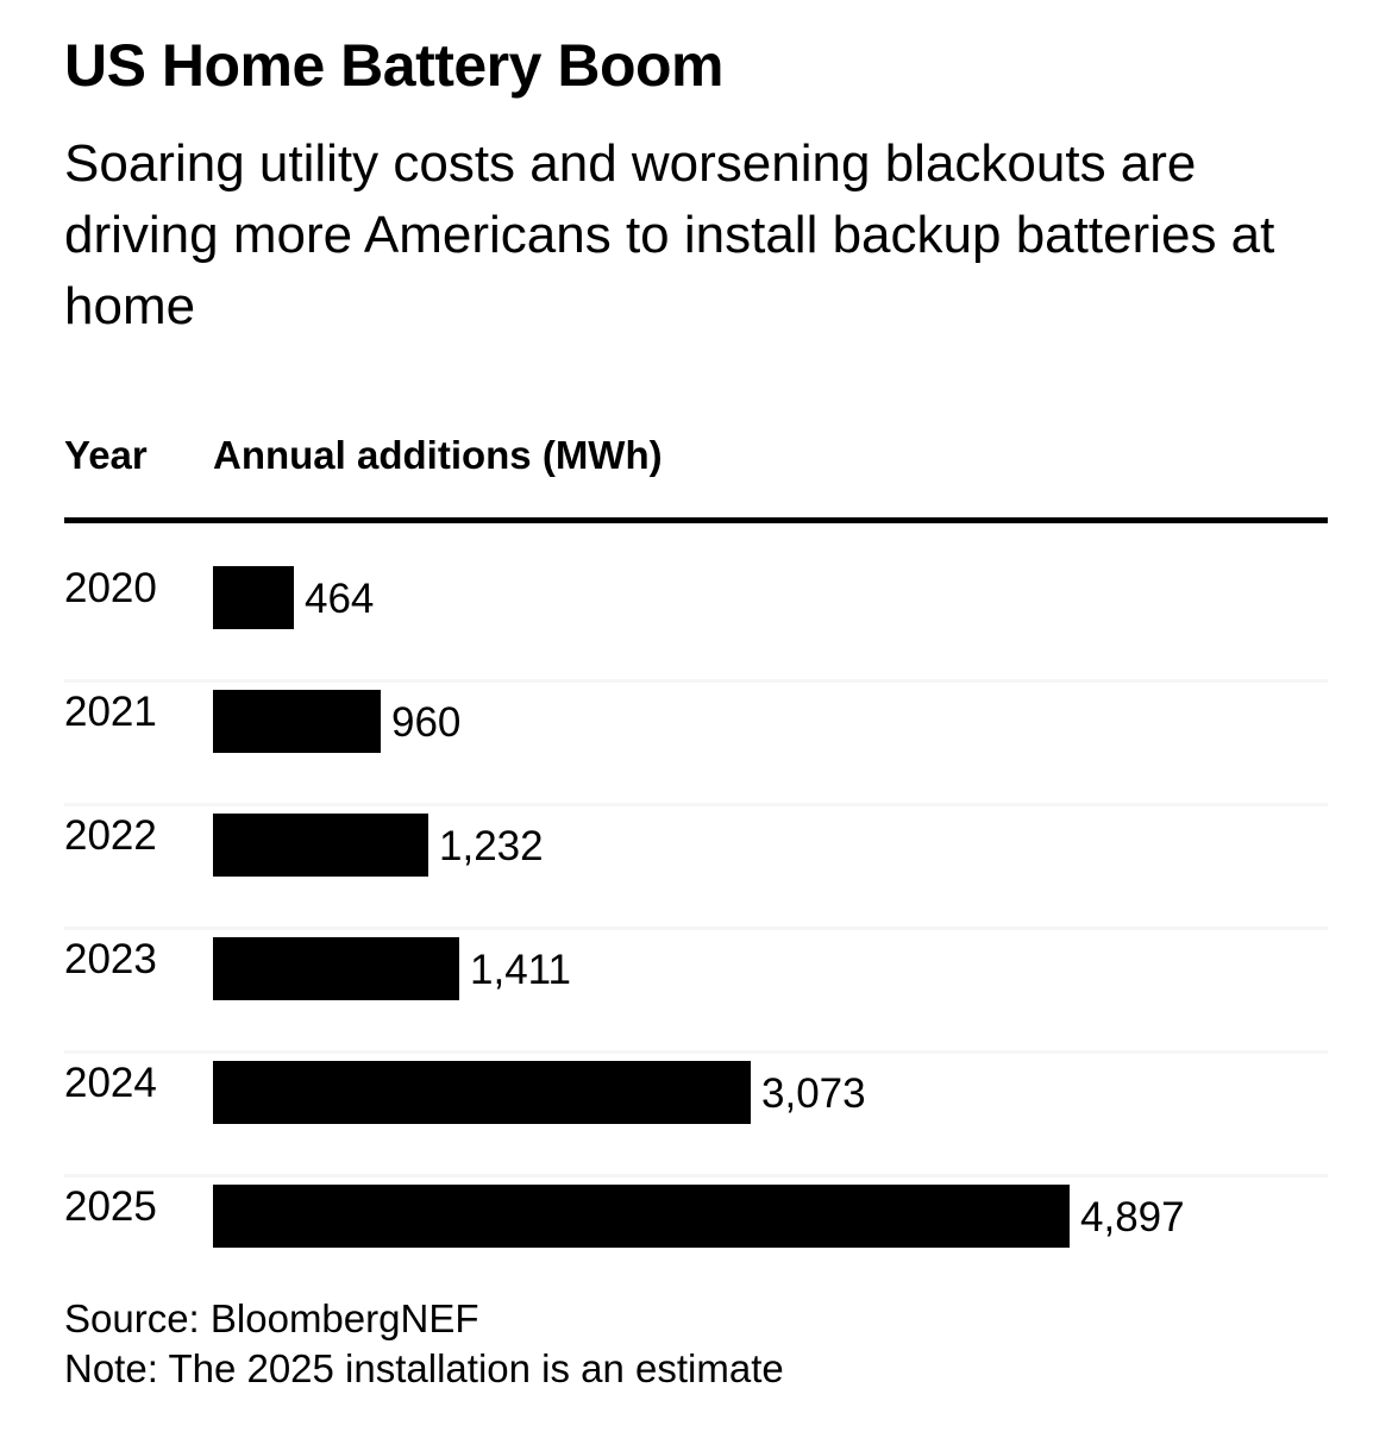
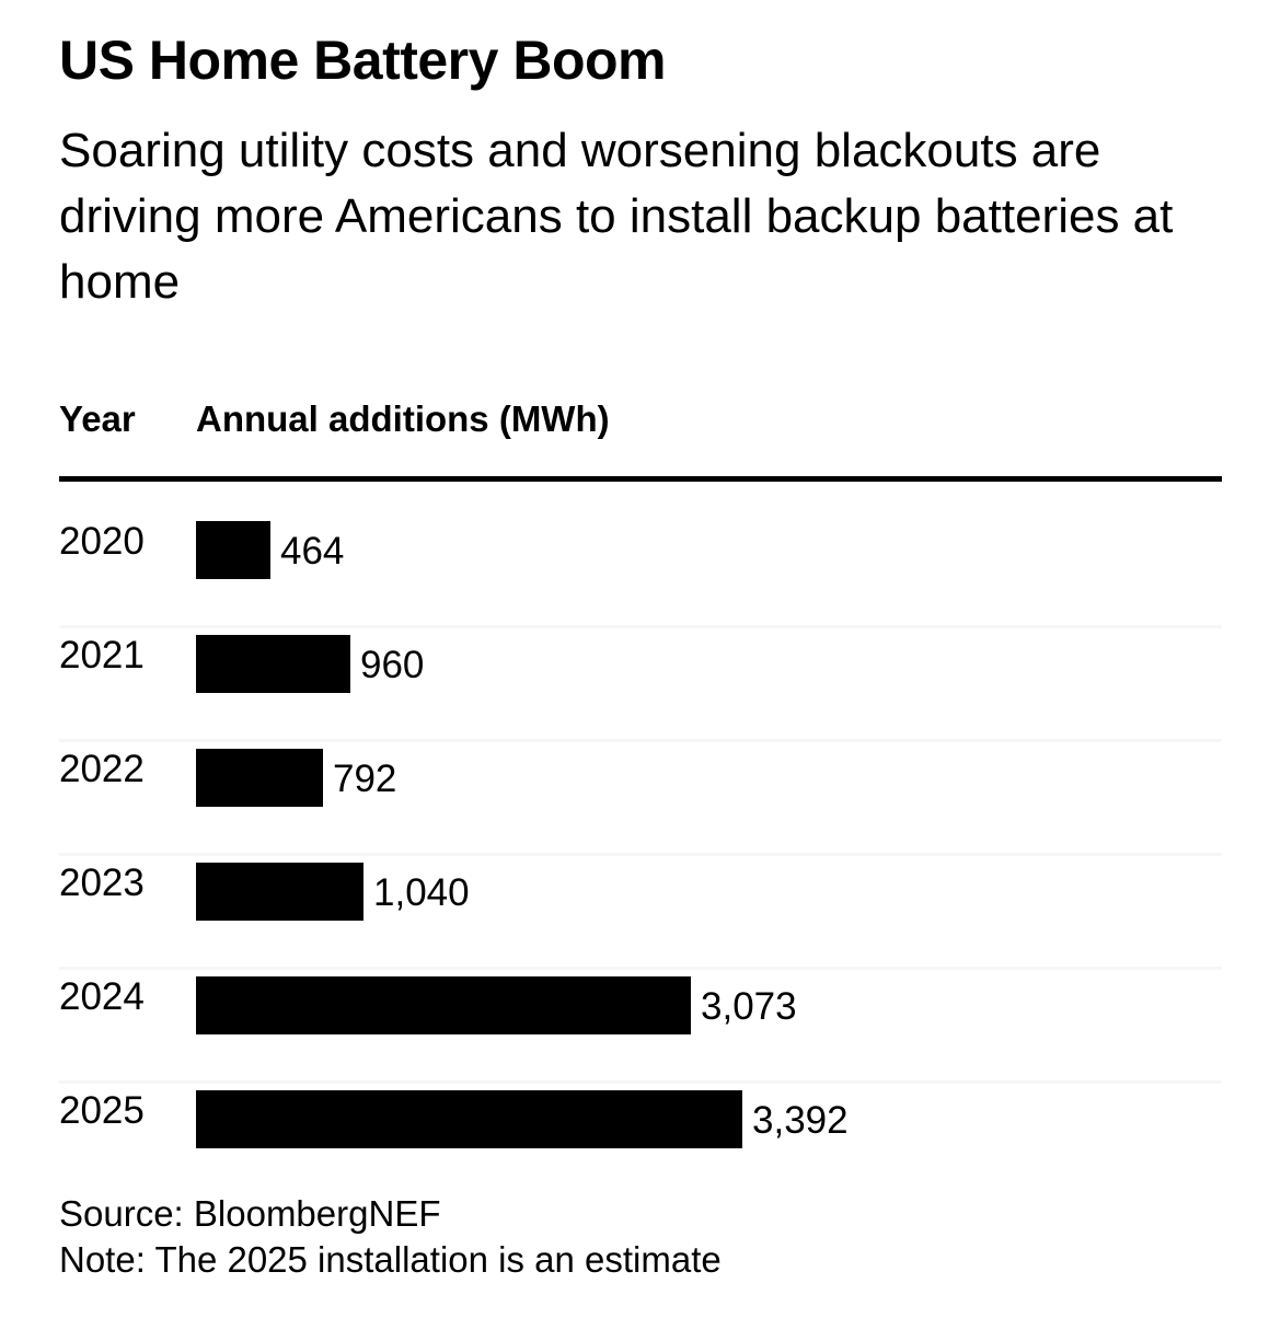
2022: 1,232 -> 792
2023: 1,411 -> 1,040
2025: 4,897 -> 3,392
